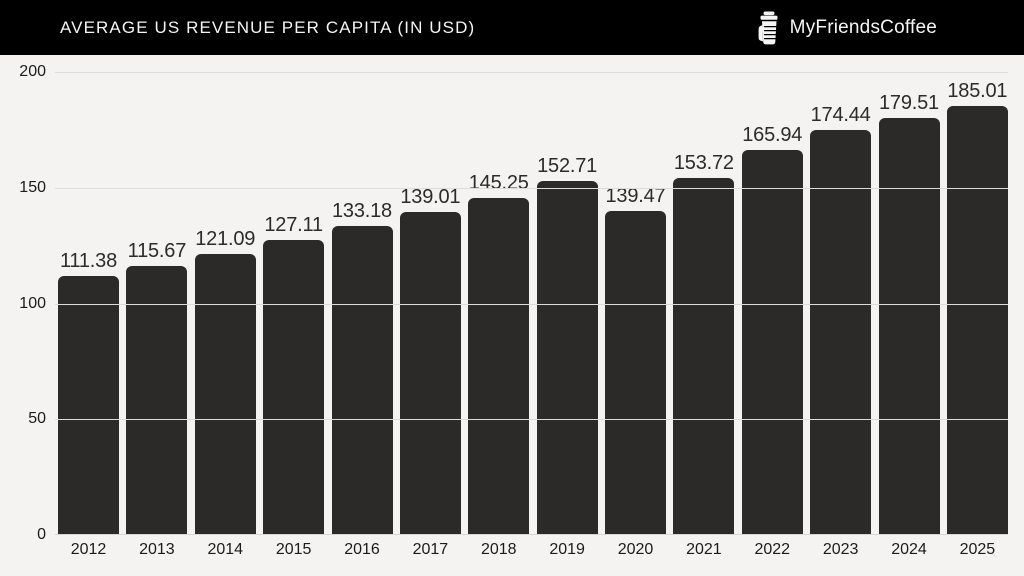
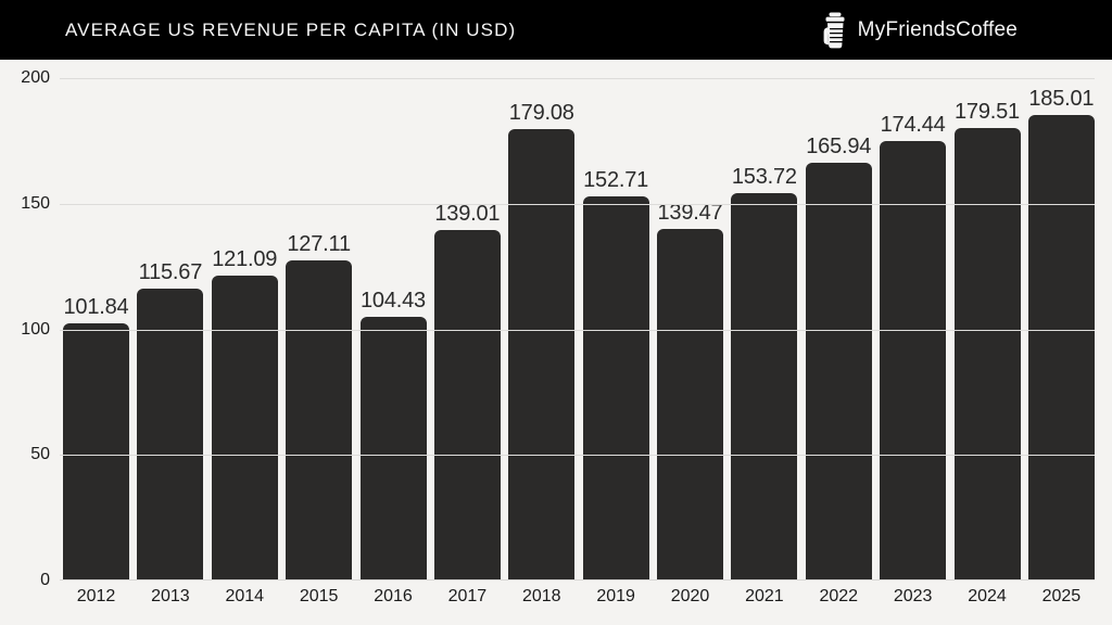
2012: 111.38 -> 101.84
2016: 133.18 -> 104.43
2018: 145.25 -> 179.08
